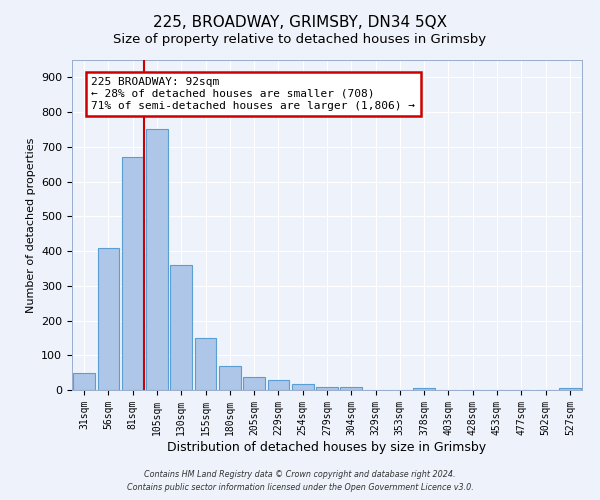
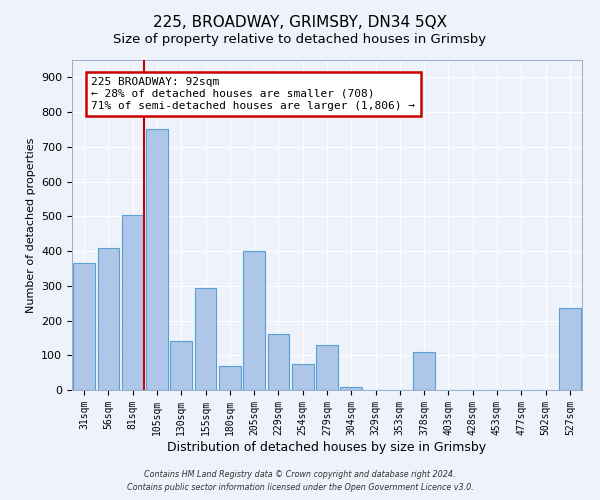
31sqm: 50 -> 365
81sqm: 670 -> 505
130sqm: 360 -> 140
155sqm: 150 -> 295
205sqm: 38 -> 400
229sqm: 30 -> 160
254sqm: 18 -> 75
279sqm: 10 -> 130
378sqm: 5 -> 110
527sqm: 5 -> 235
